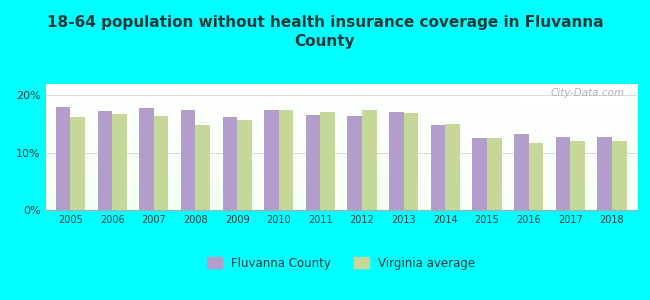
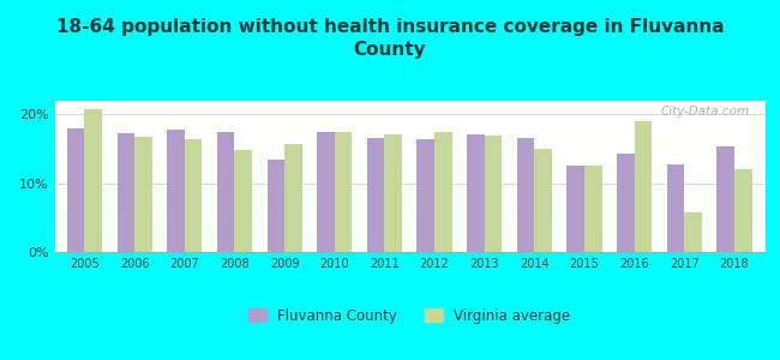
Virginia average/2005: 16.2% -> 20.8%
Fluvanna County/2009: 16.3% -> 13.4%
Fluvanna County/2014: 14.8% -> 16.6%
Fluvanna County/2016: 13.3% -> 14.4%
Virginia average/2016: 11.7% -> 19.0%
Virginia average/2017: 12.1% -> 5.8%
Fluvanna County/2018: 12.7% -> 15.4%
